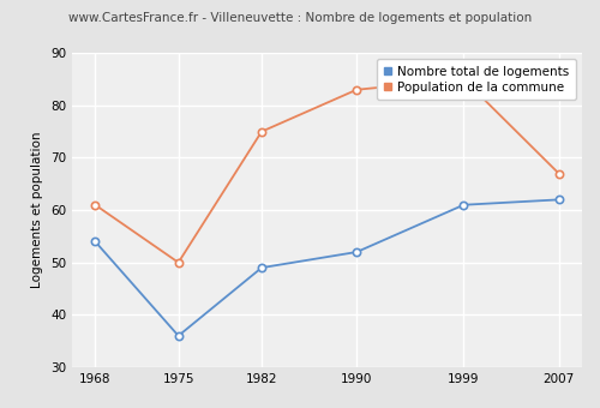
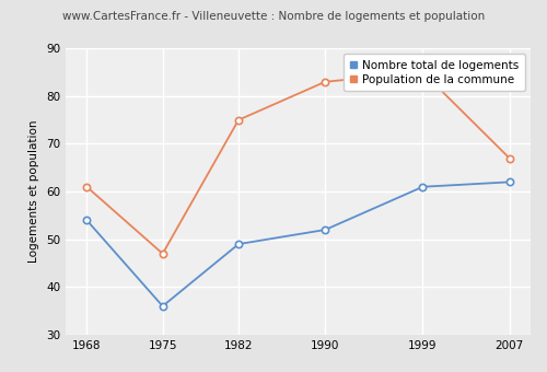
Population de la commune/1975: 50 -> 47
